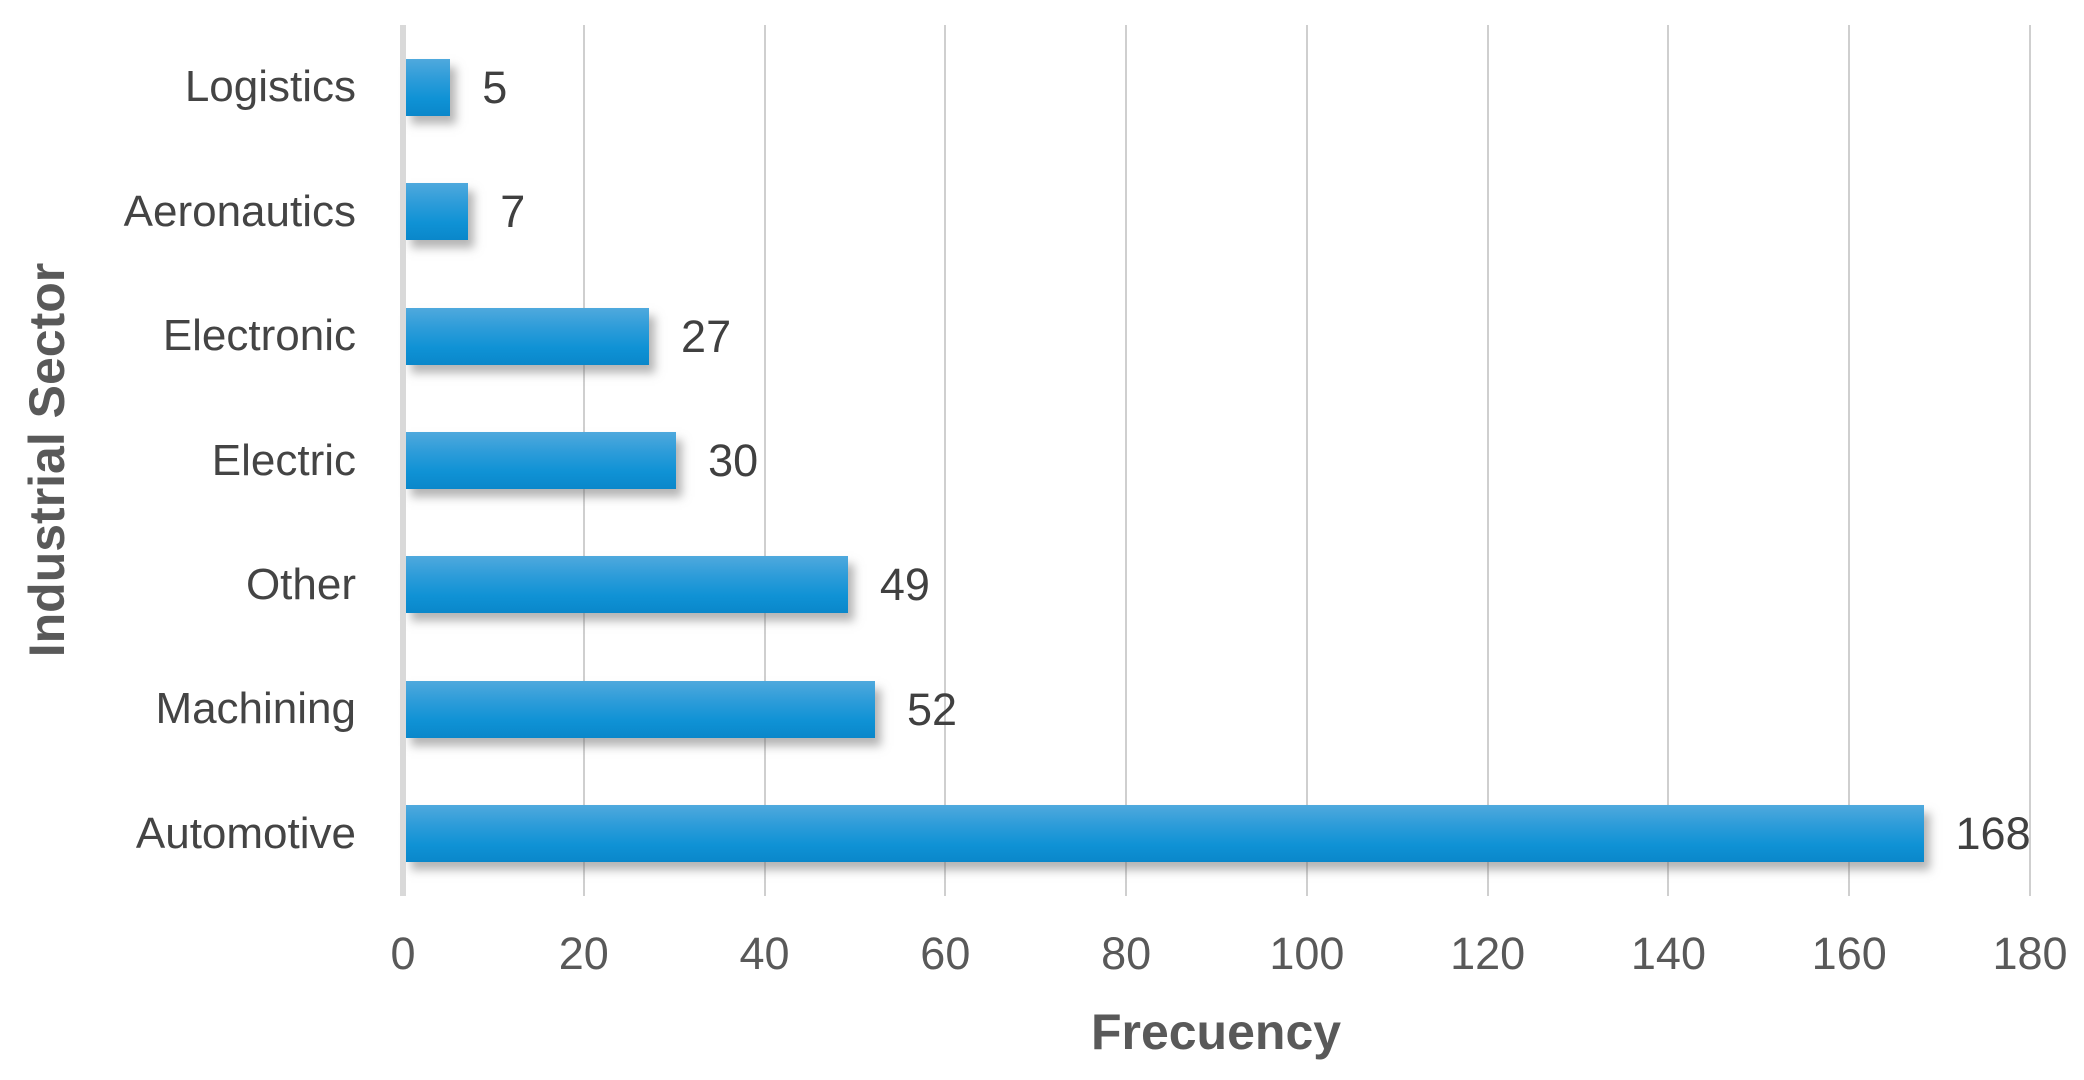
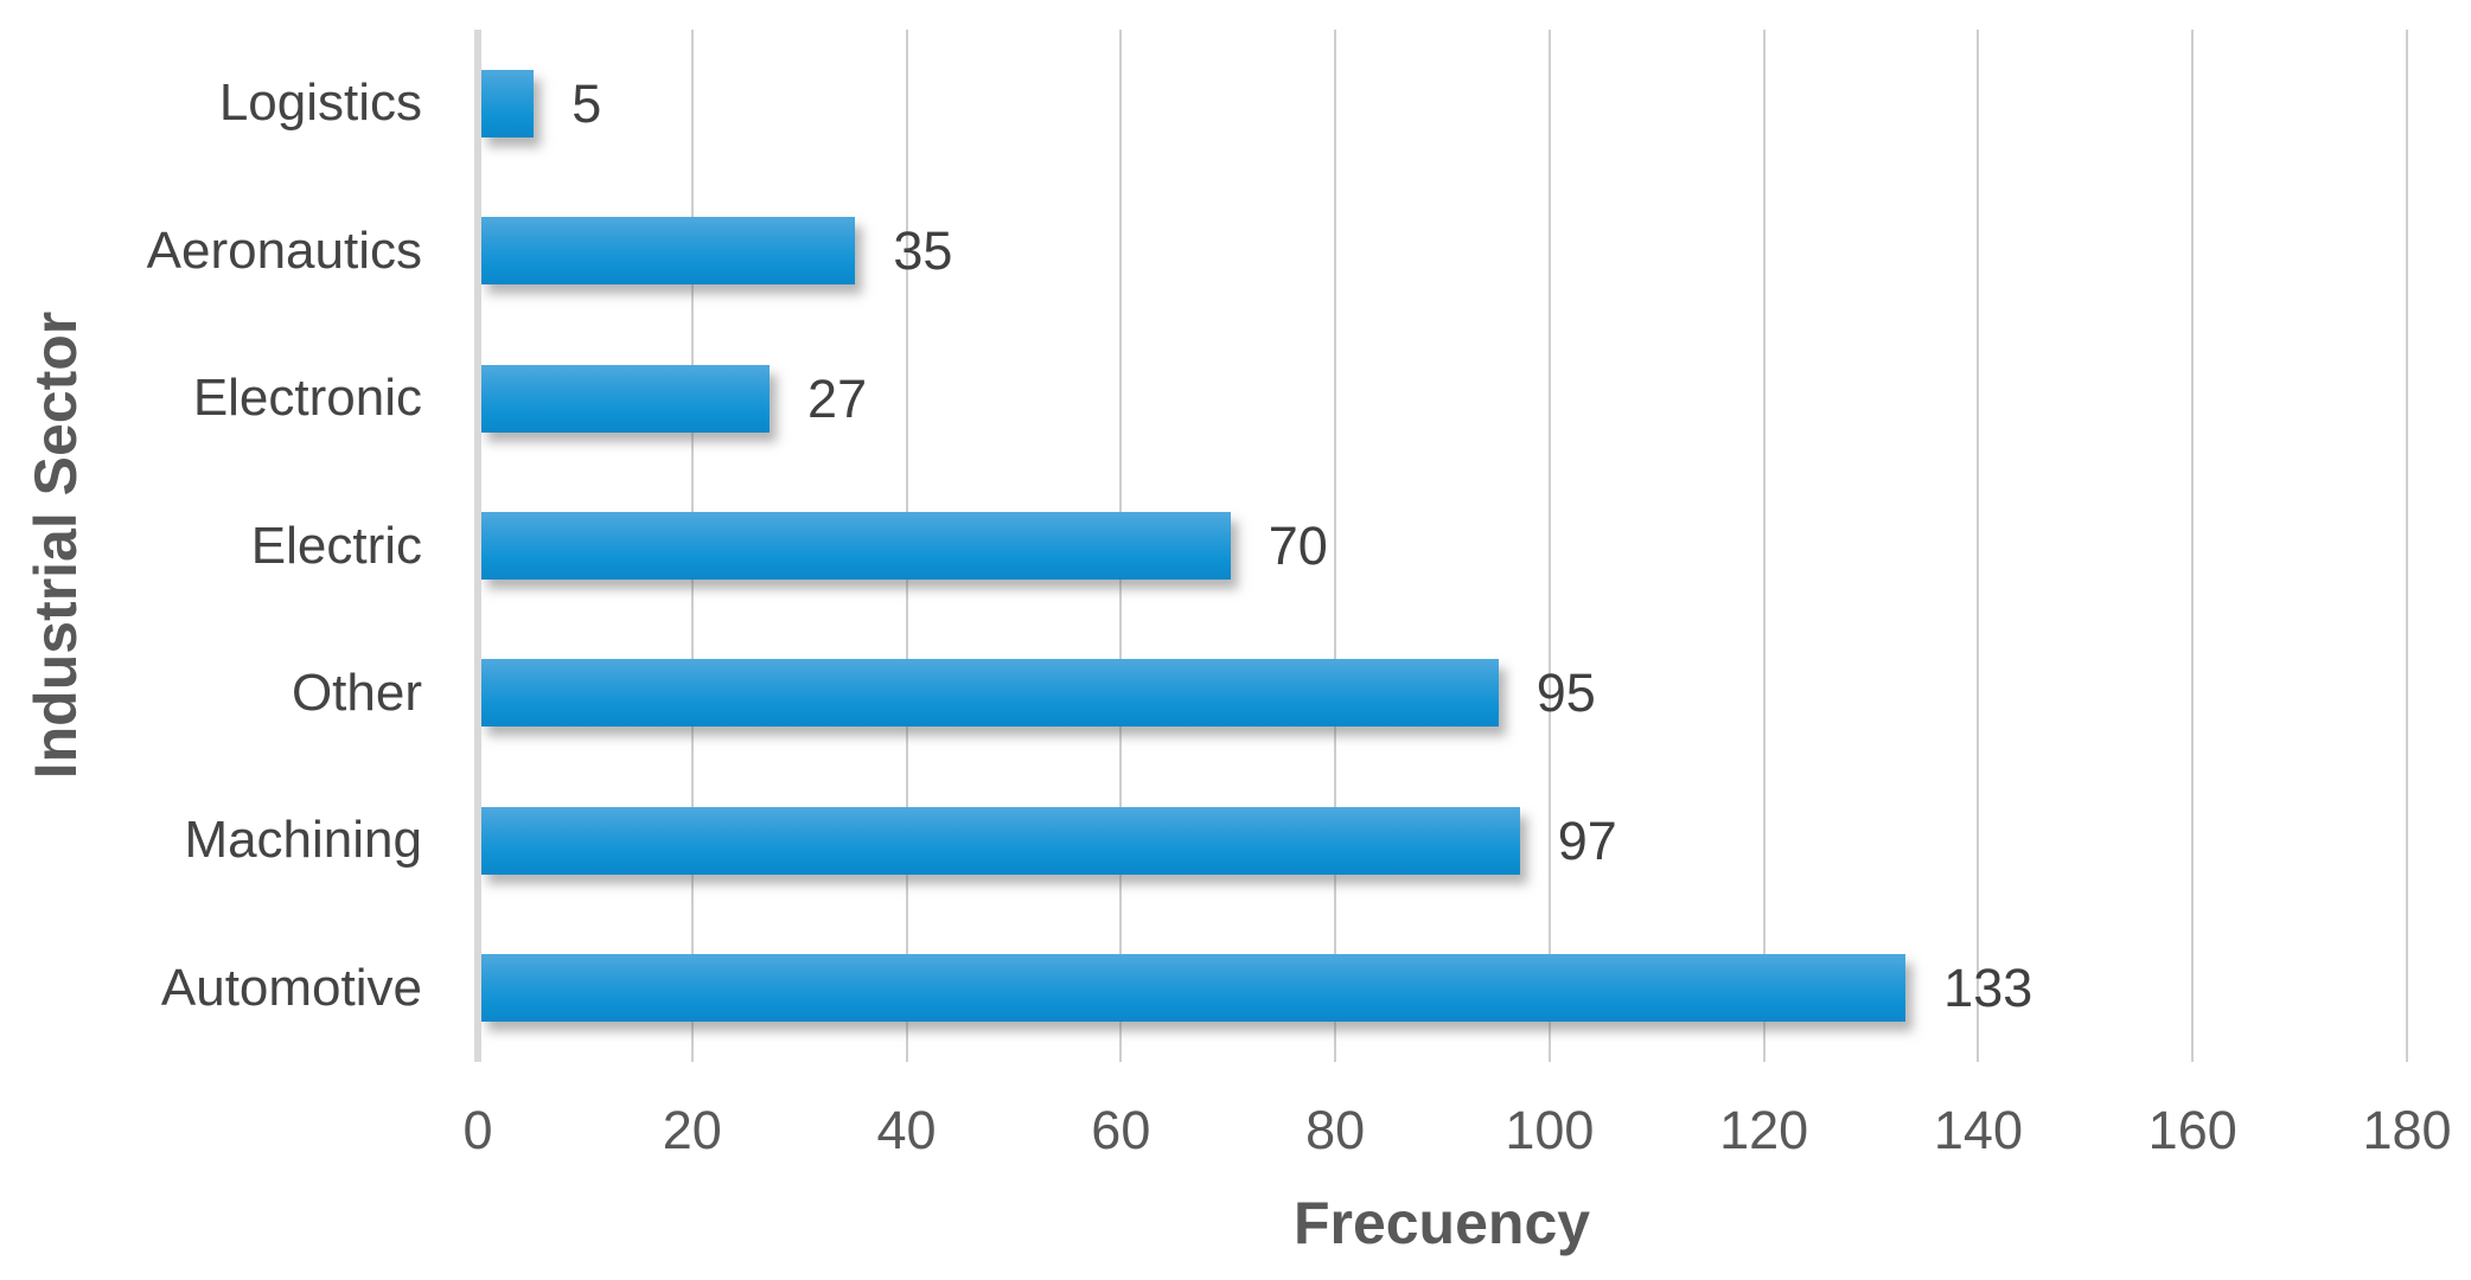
Aeronautics: 7 -> 35
Electric: 30 -> 70
Other: 49 -> 95
Machining: 52 -> 97
Automotive: 168 -> 133
